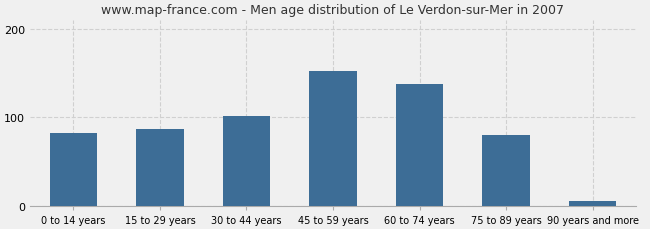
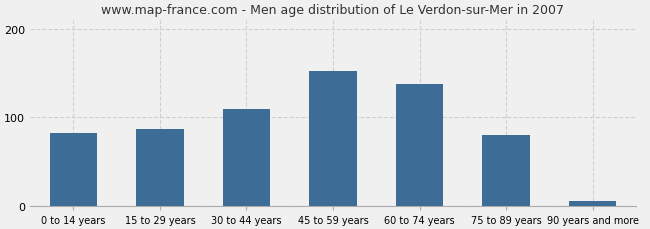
30 to 44 years: 101 -> 110
